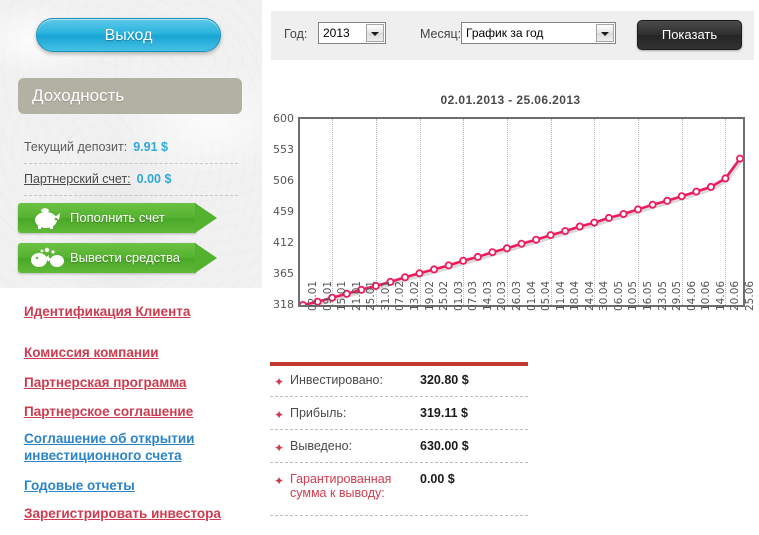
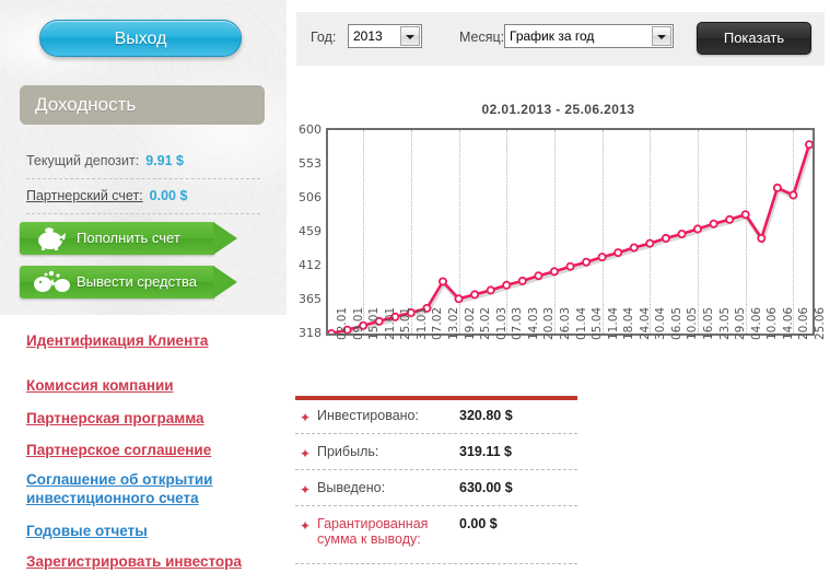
13.02: 360 -> 390
10.06: 490 -> 450
14.06: 500 -> 520
25.06: 540 -> 580
